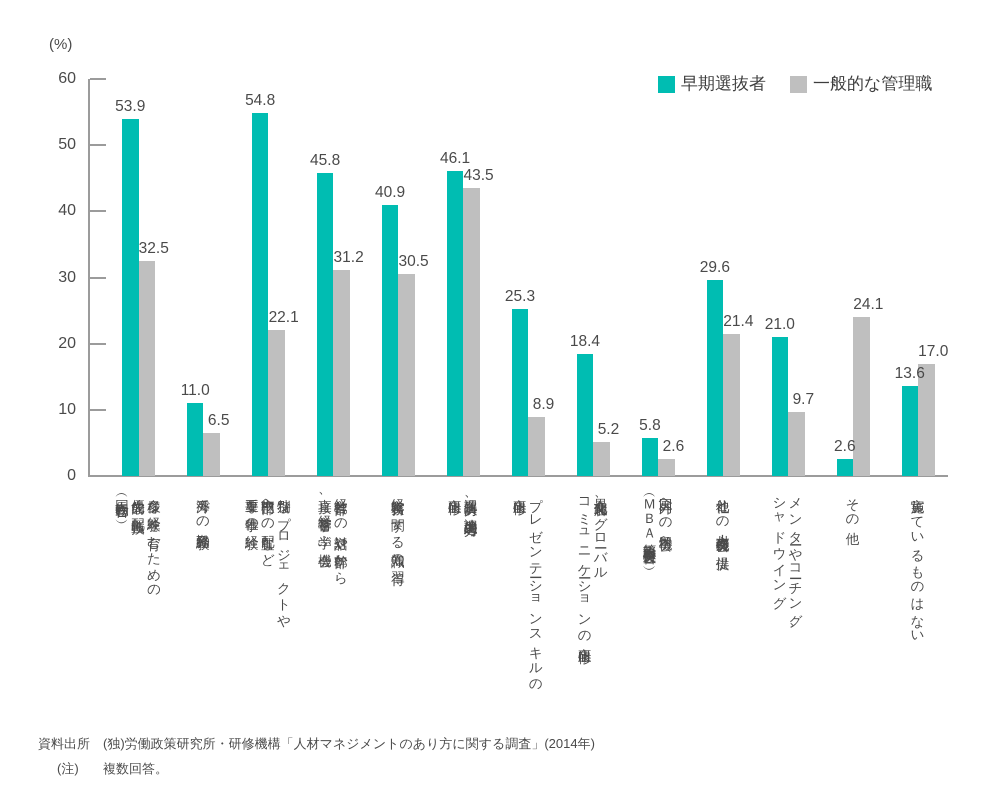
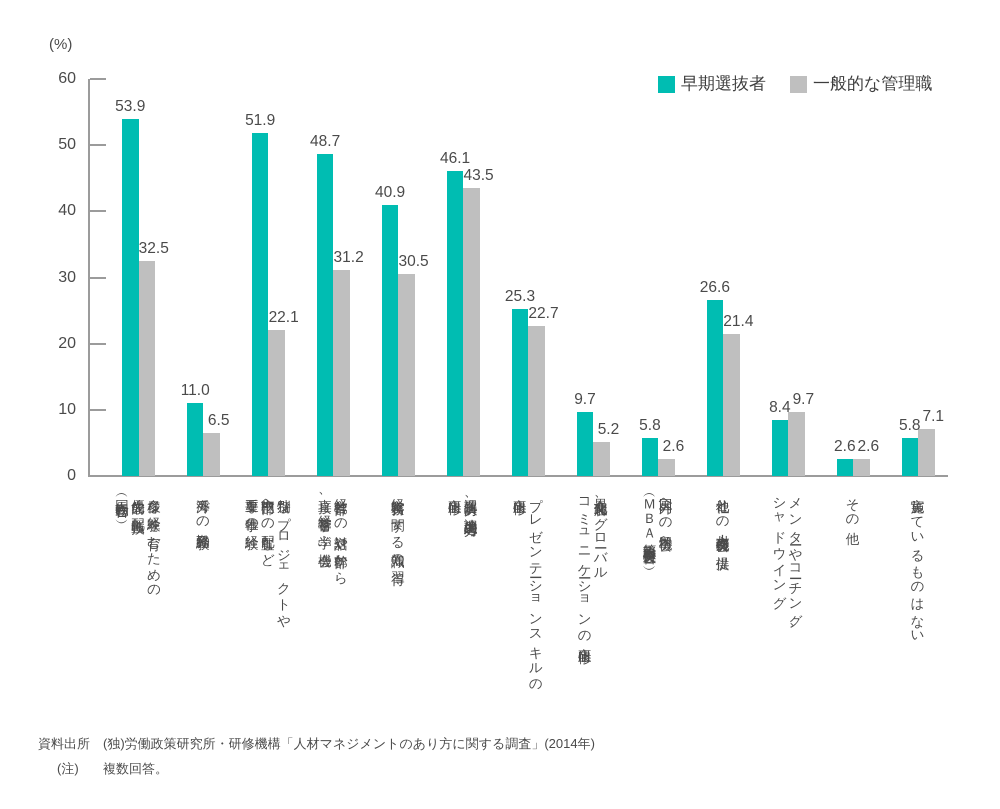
早期選抜者/特別なプロジェクトや 中枢部門への配置など 重要な仕事の経験: 54.8 -> 51.9
早期選抜者/経営幹部との対話や幹部から 直接、経営哲学を学ぶ機会: 45.8 -> 48.7
一般的な管理職/プレゼンテーションスキルの 向上研修: 8.9 -> 22.7
早期選抜者/異文化理解、グローバル コミュニケーションの向上研修: 18.4 -> 9.7
早期選抜者/他社との人材交流機会の提供: 29.6 -> 26.6
早期選抜者/メンターやコーチング、 シャドウイング: 21.0 -> 8.4
一般的な管理職/その他: 24.1 -> 2.6
早期選抜者/実施しているものはない: 13.6 -> 5.8
一般的な管理職/実施しているものはない: 17.0 -> 7.1
